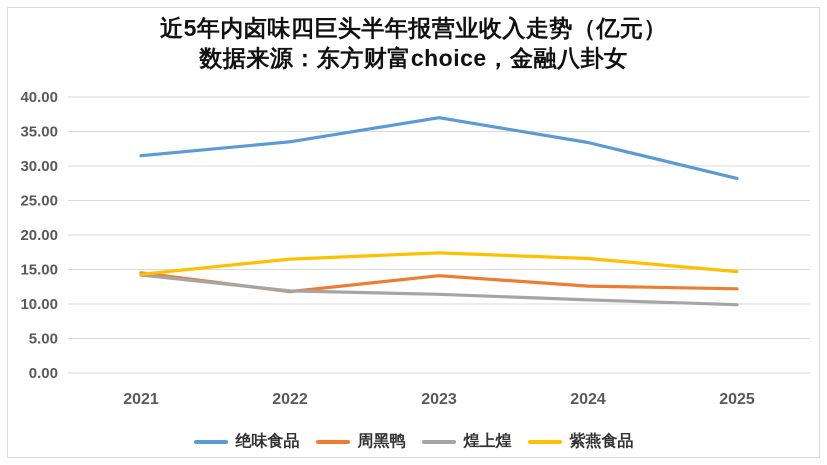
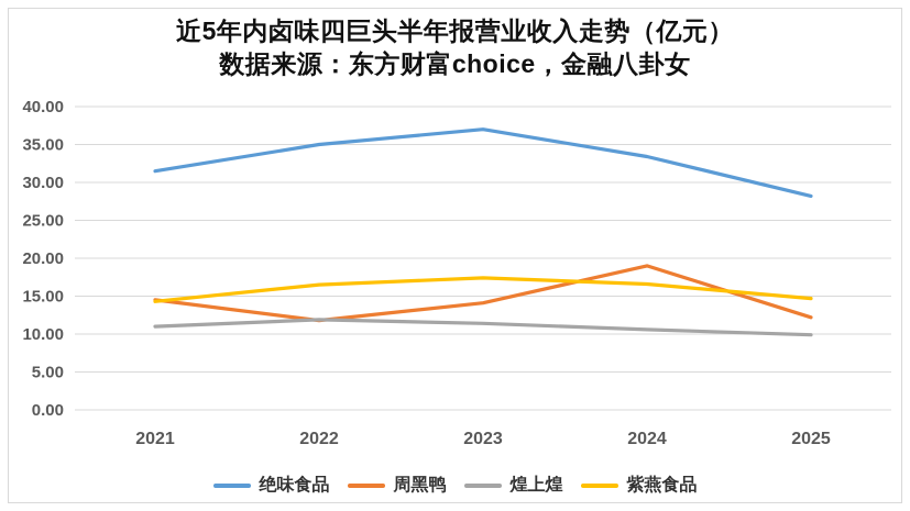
煌上煌/2021: 14 -> 11
绝味食品/2022: 34 -> 35
周黑鸭/2024: 13 -> 19
